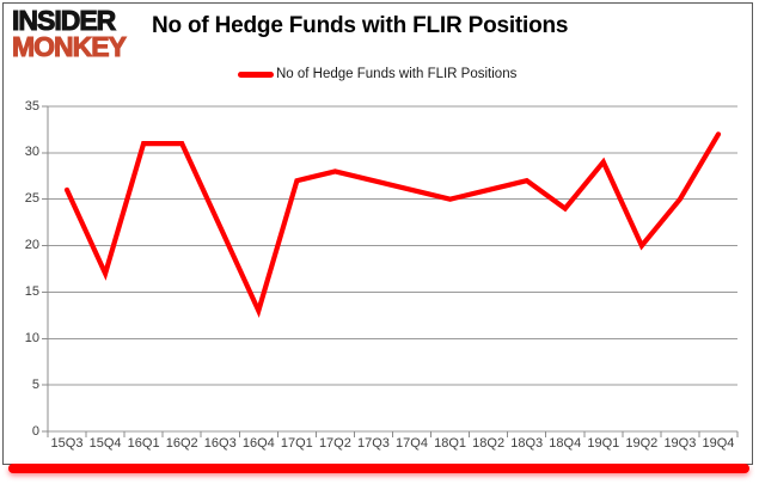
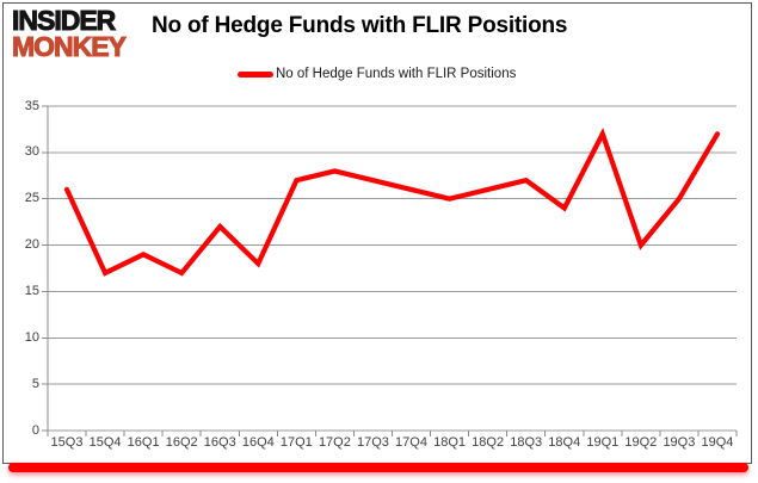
16Q1: 31 -> 19
16Q2: 31 -> 17
16Q4: 13 -> 18
19Q1: 29 -> 32
